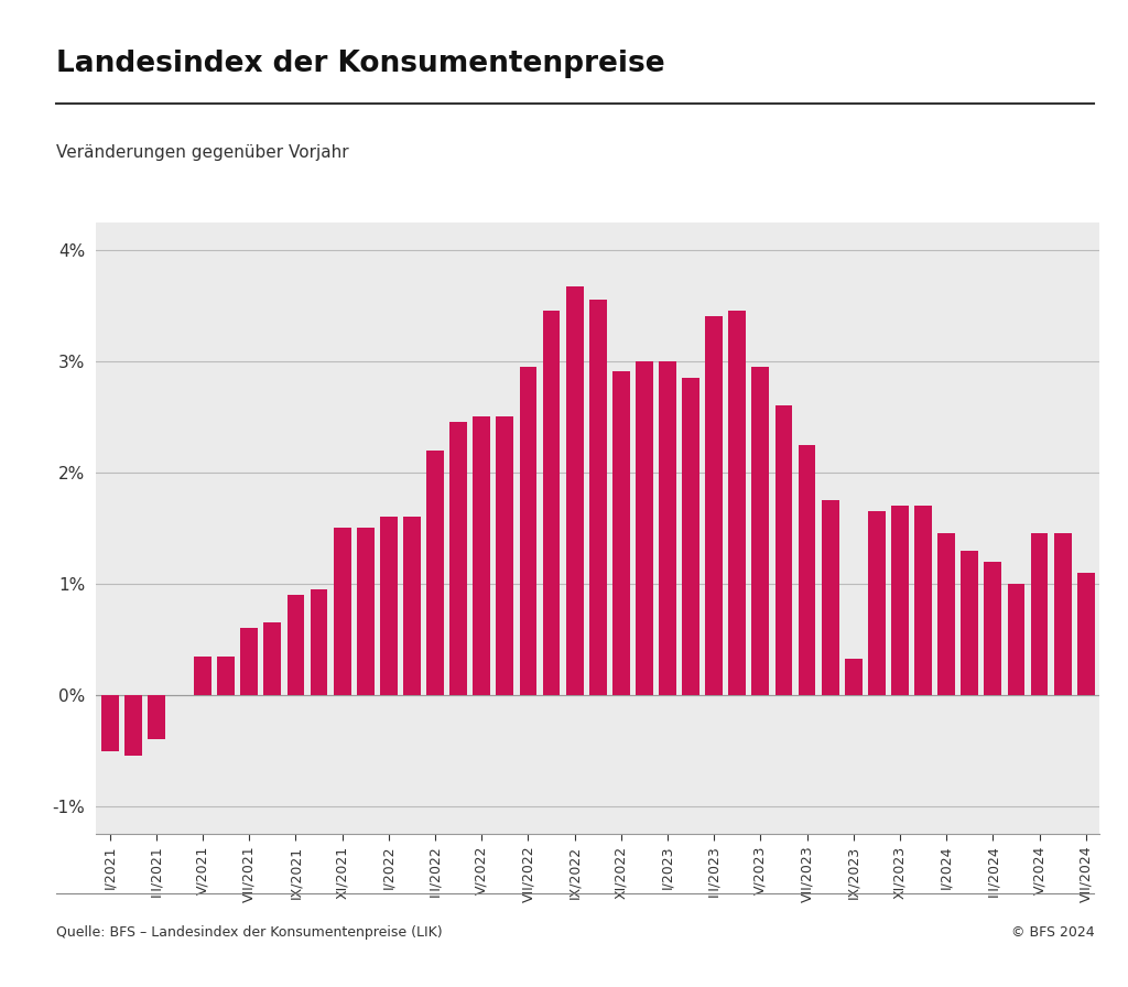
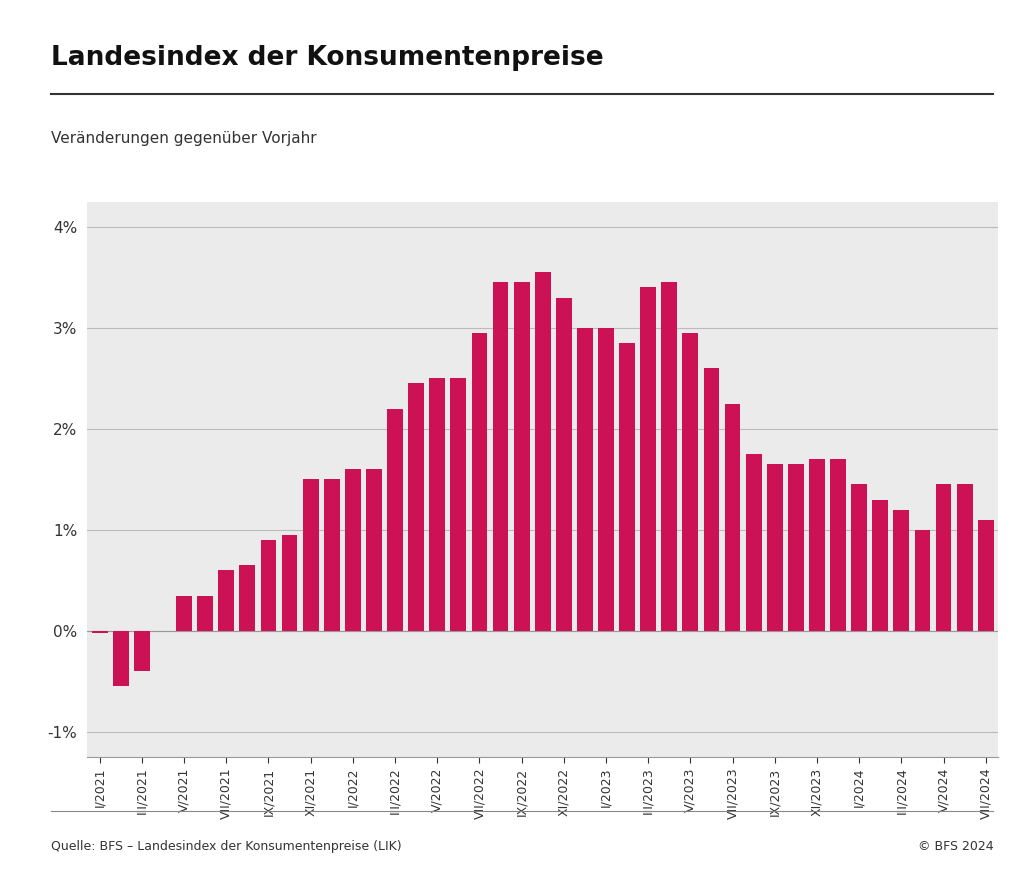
I/2021: -0.51% -> -0.02%
IX/2022: 3.67% -> 3.45%
XI/2022: 2.91% -> 3.30%
IX/2023: 0.33% -> 1.65%
